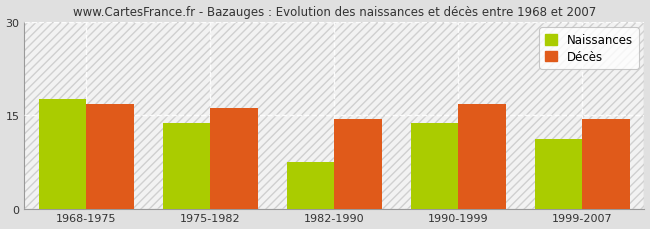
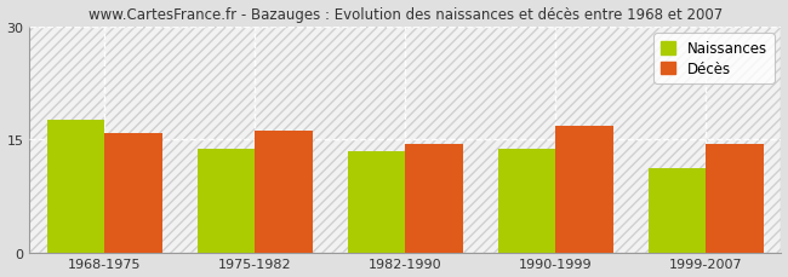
Décès/1968-1975: 16.8 -> 15.8
Naissances/1982-1990: 7.4 -> 13.4
